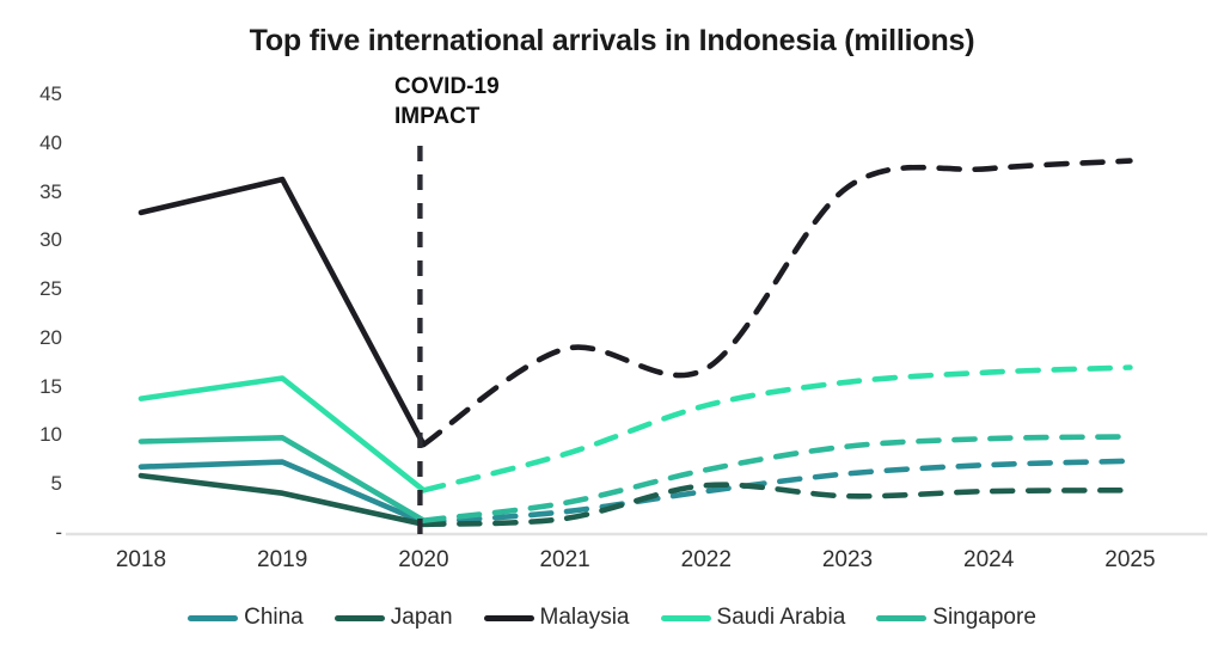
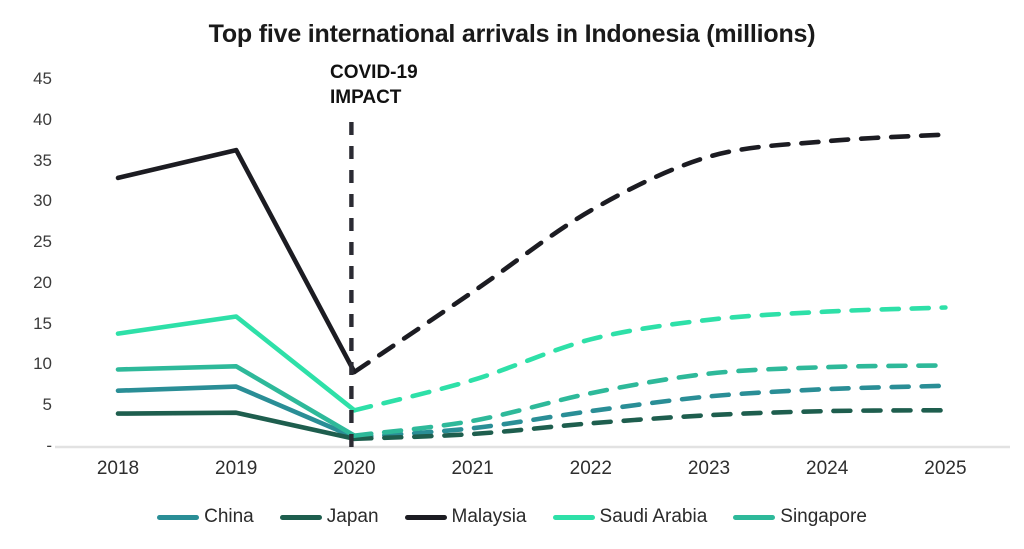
Japan/2018: 6 -> 4
Japan/2022: 5 -> 3
Malaysia/2022: 17 -> 29
